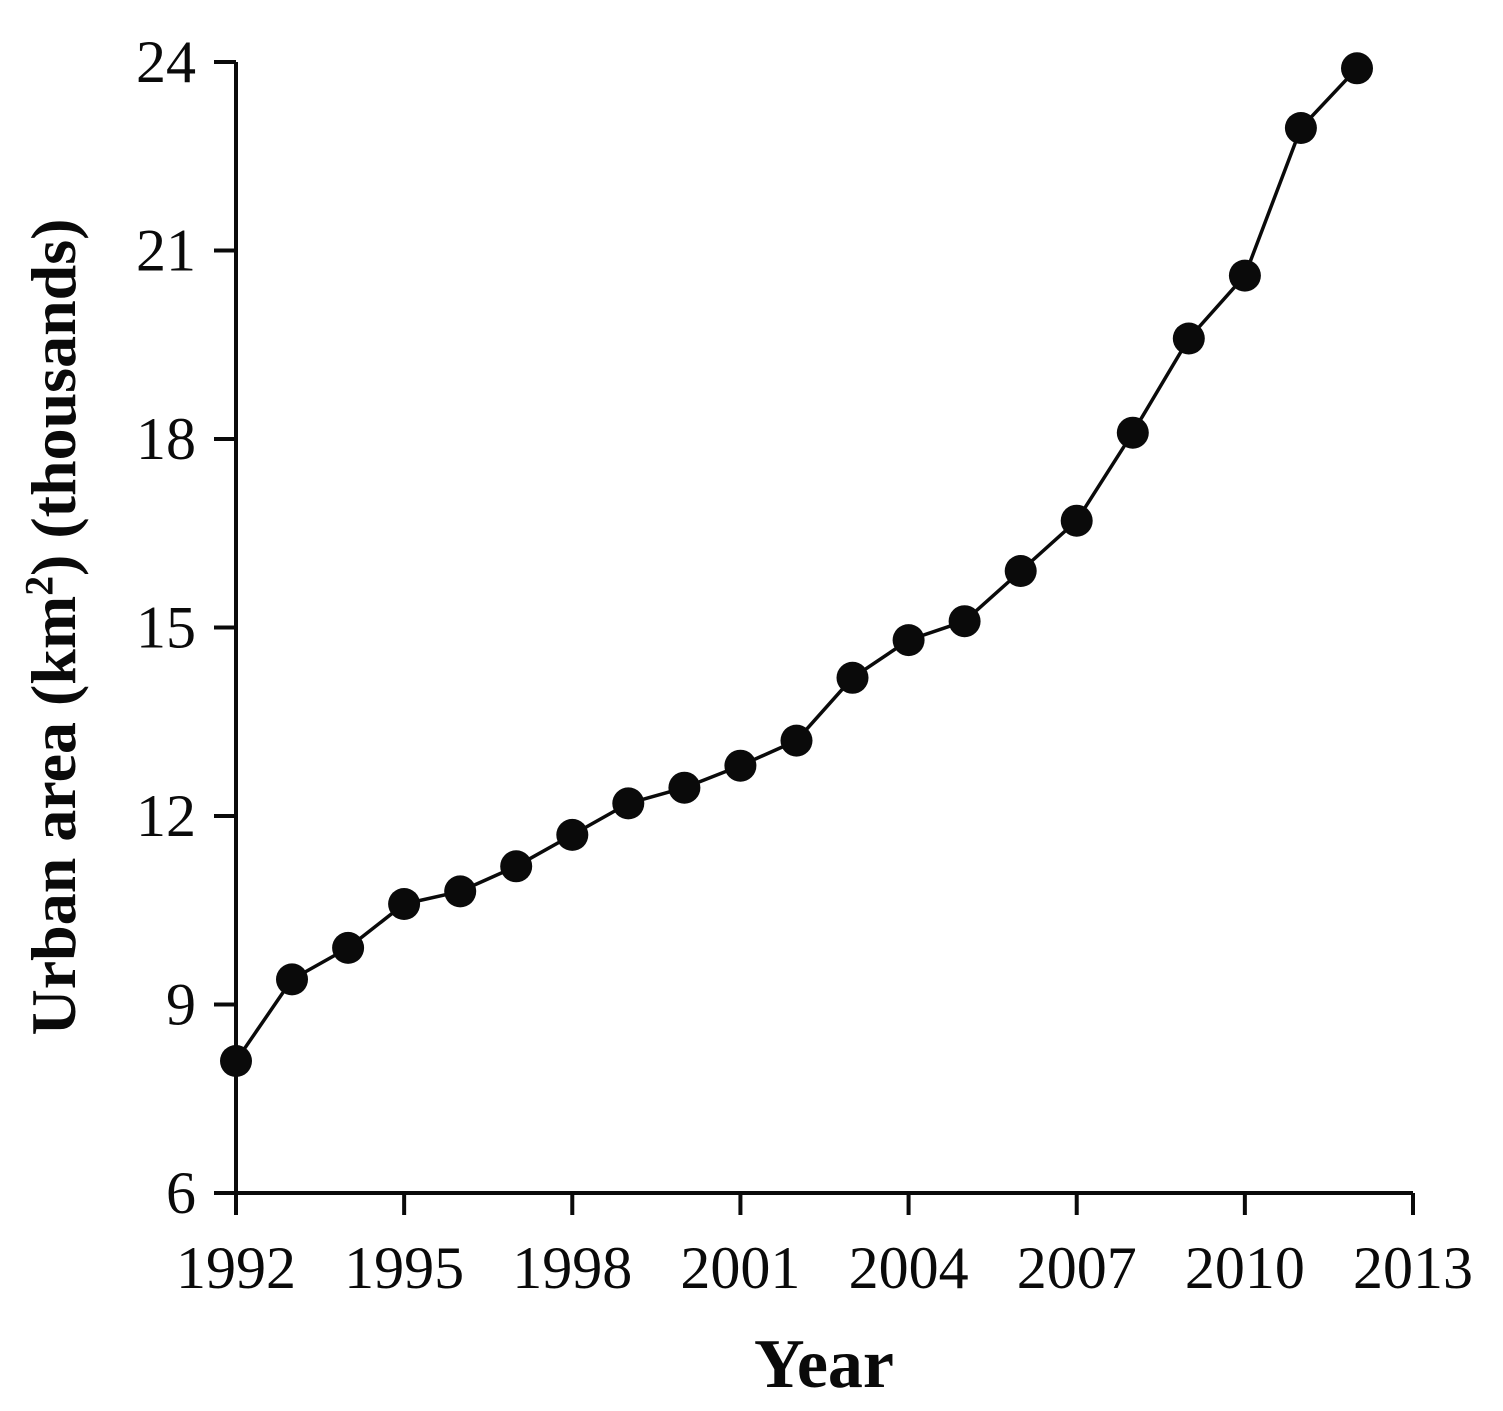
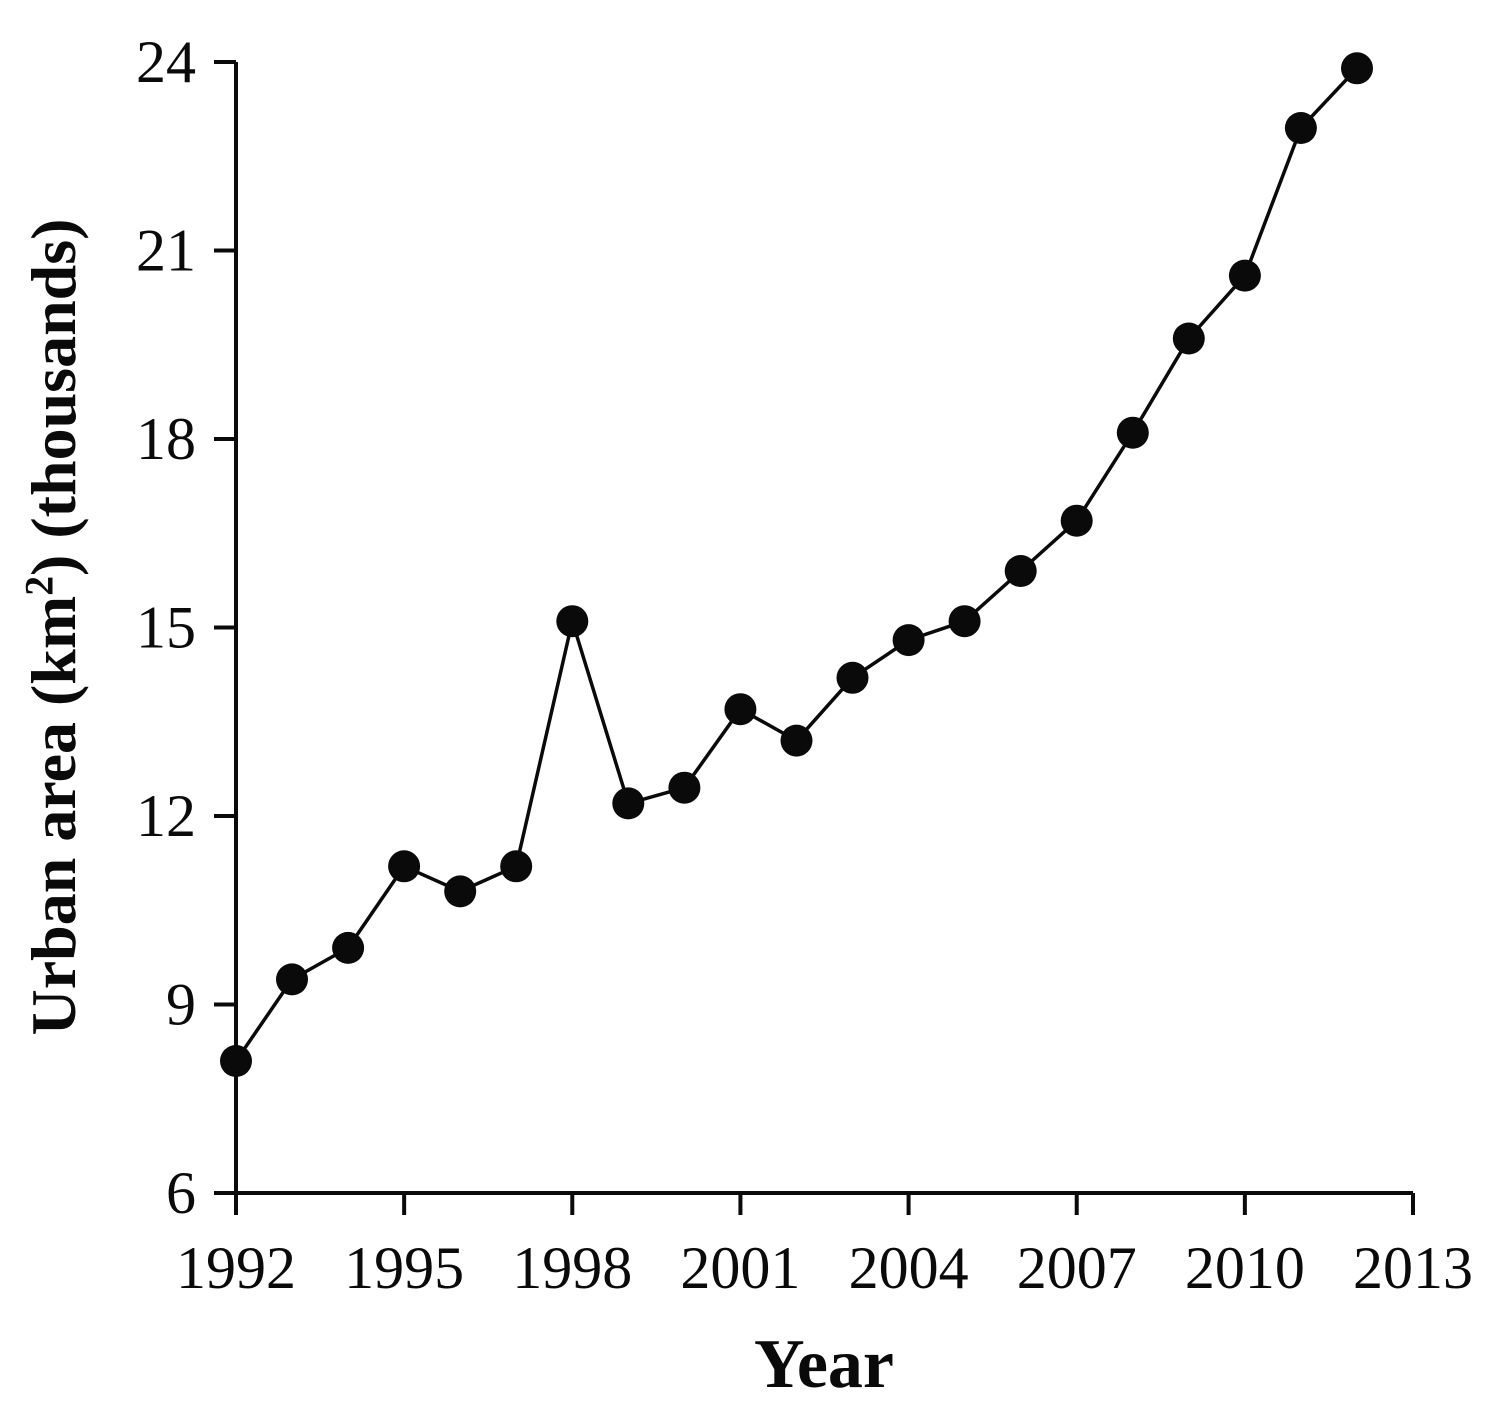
1995: 10.6 -> 11.2
1998: 11.7 -> 15.1
2001: 12.8 -> 13.7
